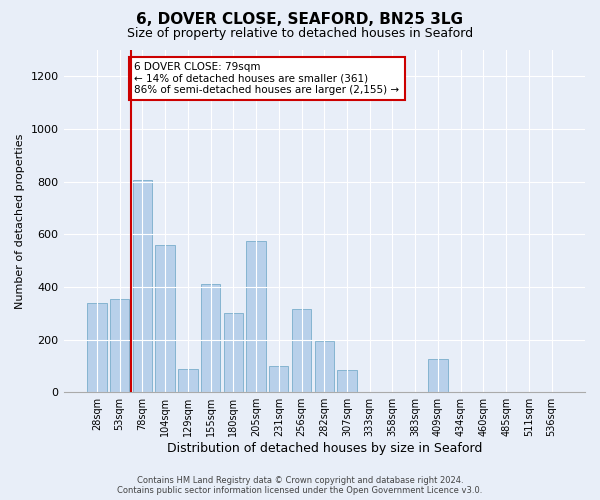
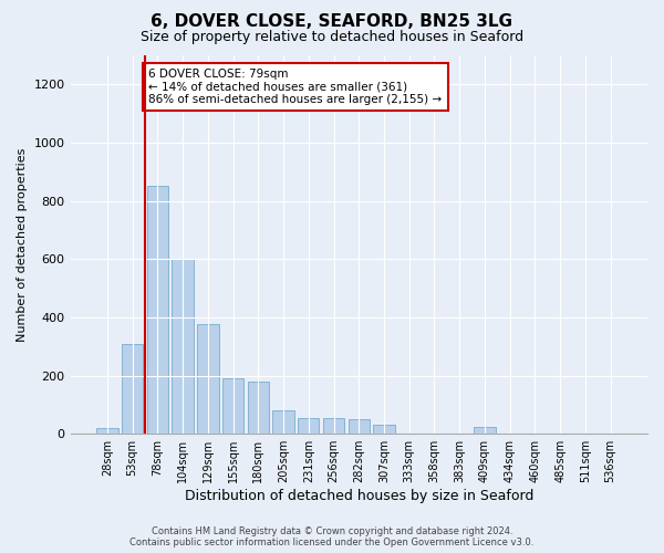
28sqm: 340 -> 20
53sqm: 355 -> 310
78sqm: 805 -> 850
104sqm: 560 -> 600
129sqm: 90 -> 375
155sqm: 410 -> 190
180sqm: 300 -> 180
205sqm: 575 -> 80
231sqm: 100 -> 55
256sqm: 315 -> 55
282sqm: 195 -> 50
307sqm: 85 -> 30
409sqm: 125 -> 25
